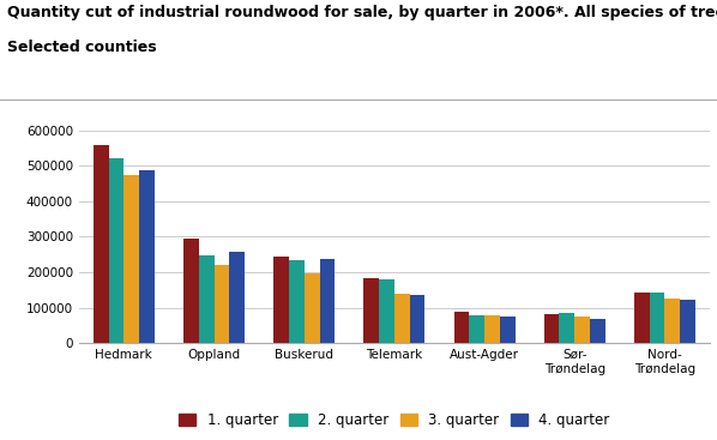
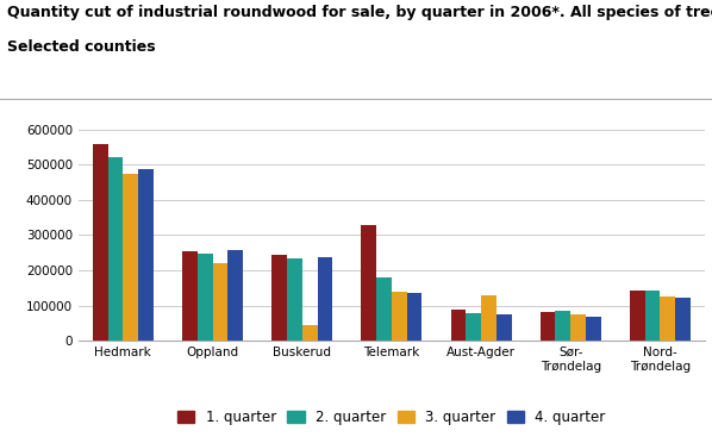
1. quarter/Oppland: 296000 -> 255000
3. quarter/Buskerud: 198000 -> 45000
1. quarter/Telemark: 183000 -> 330000
3. quarter/Aust-Agder: 80000 -> 130000
